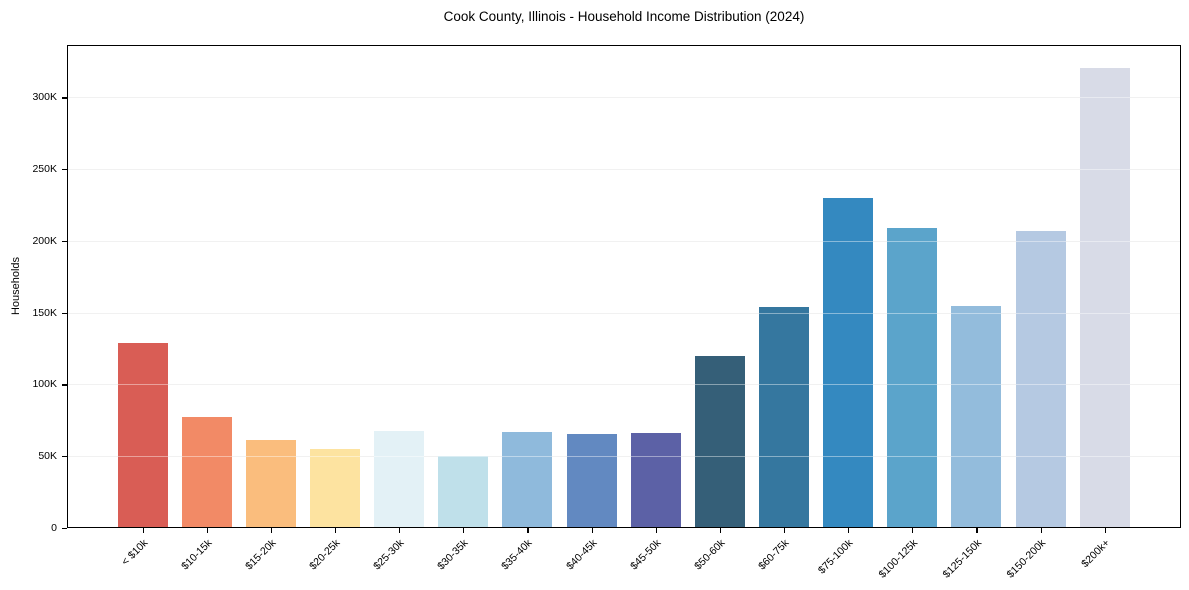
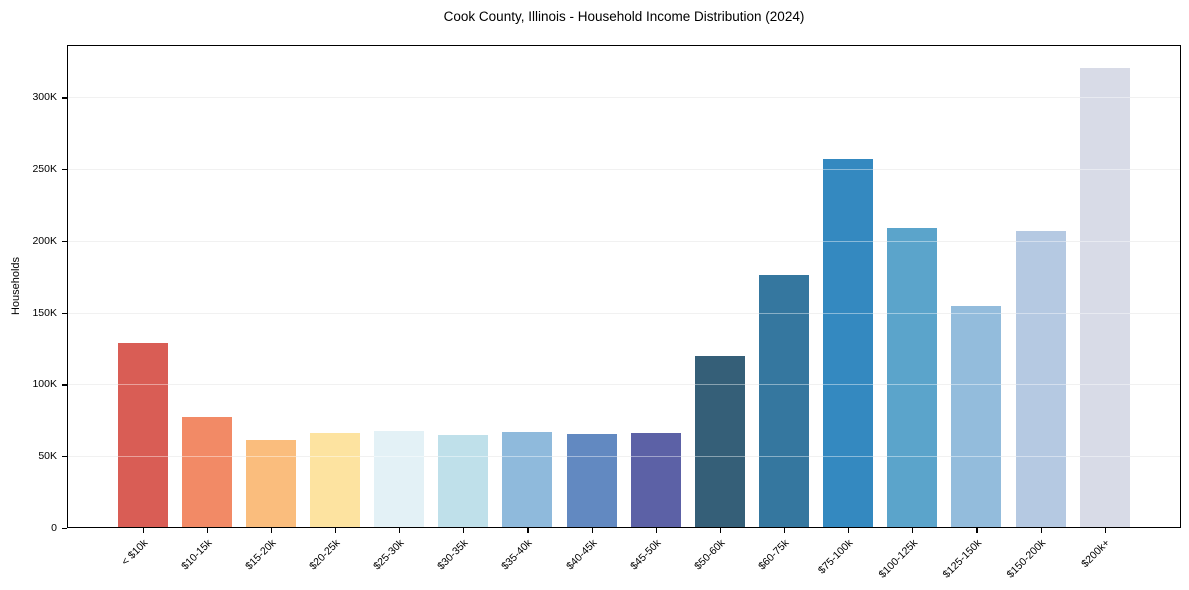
$20-25k: 55K -> 66K
$30-35k: 50K -> 64K
$60-75k: 154K -> 176K
$75-100k: 230K -> 257K
